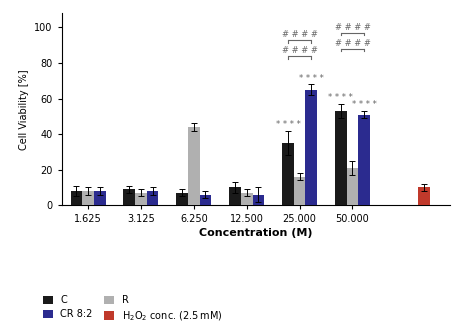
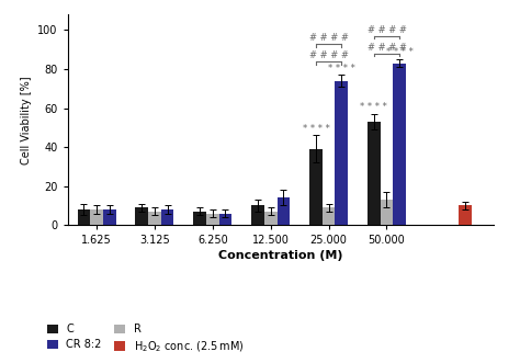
R/6.250: 44 -> 6
CR 8:2/12.500: 6 -> 14
C/25.000: 35 -> 39
R/25.000: 16 -> 9
CR 8:2/25.000: 65 -> 74
R/50.000: 21 -> 13
CR 8:2/50.000: 51 -> 83
